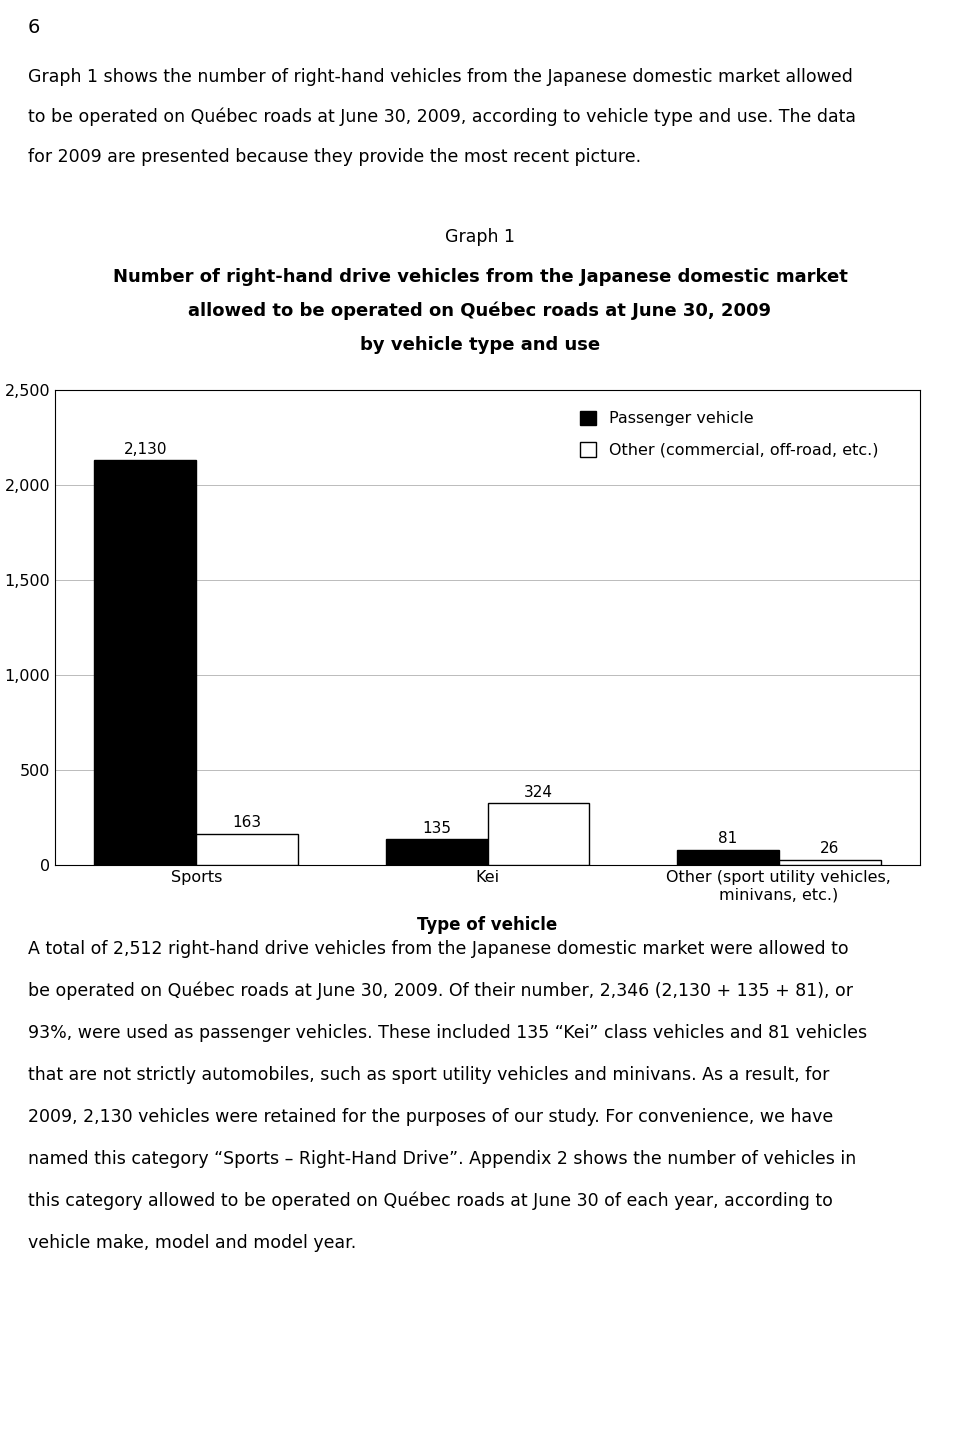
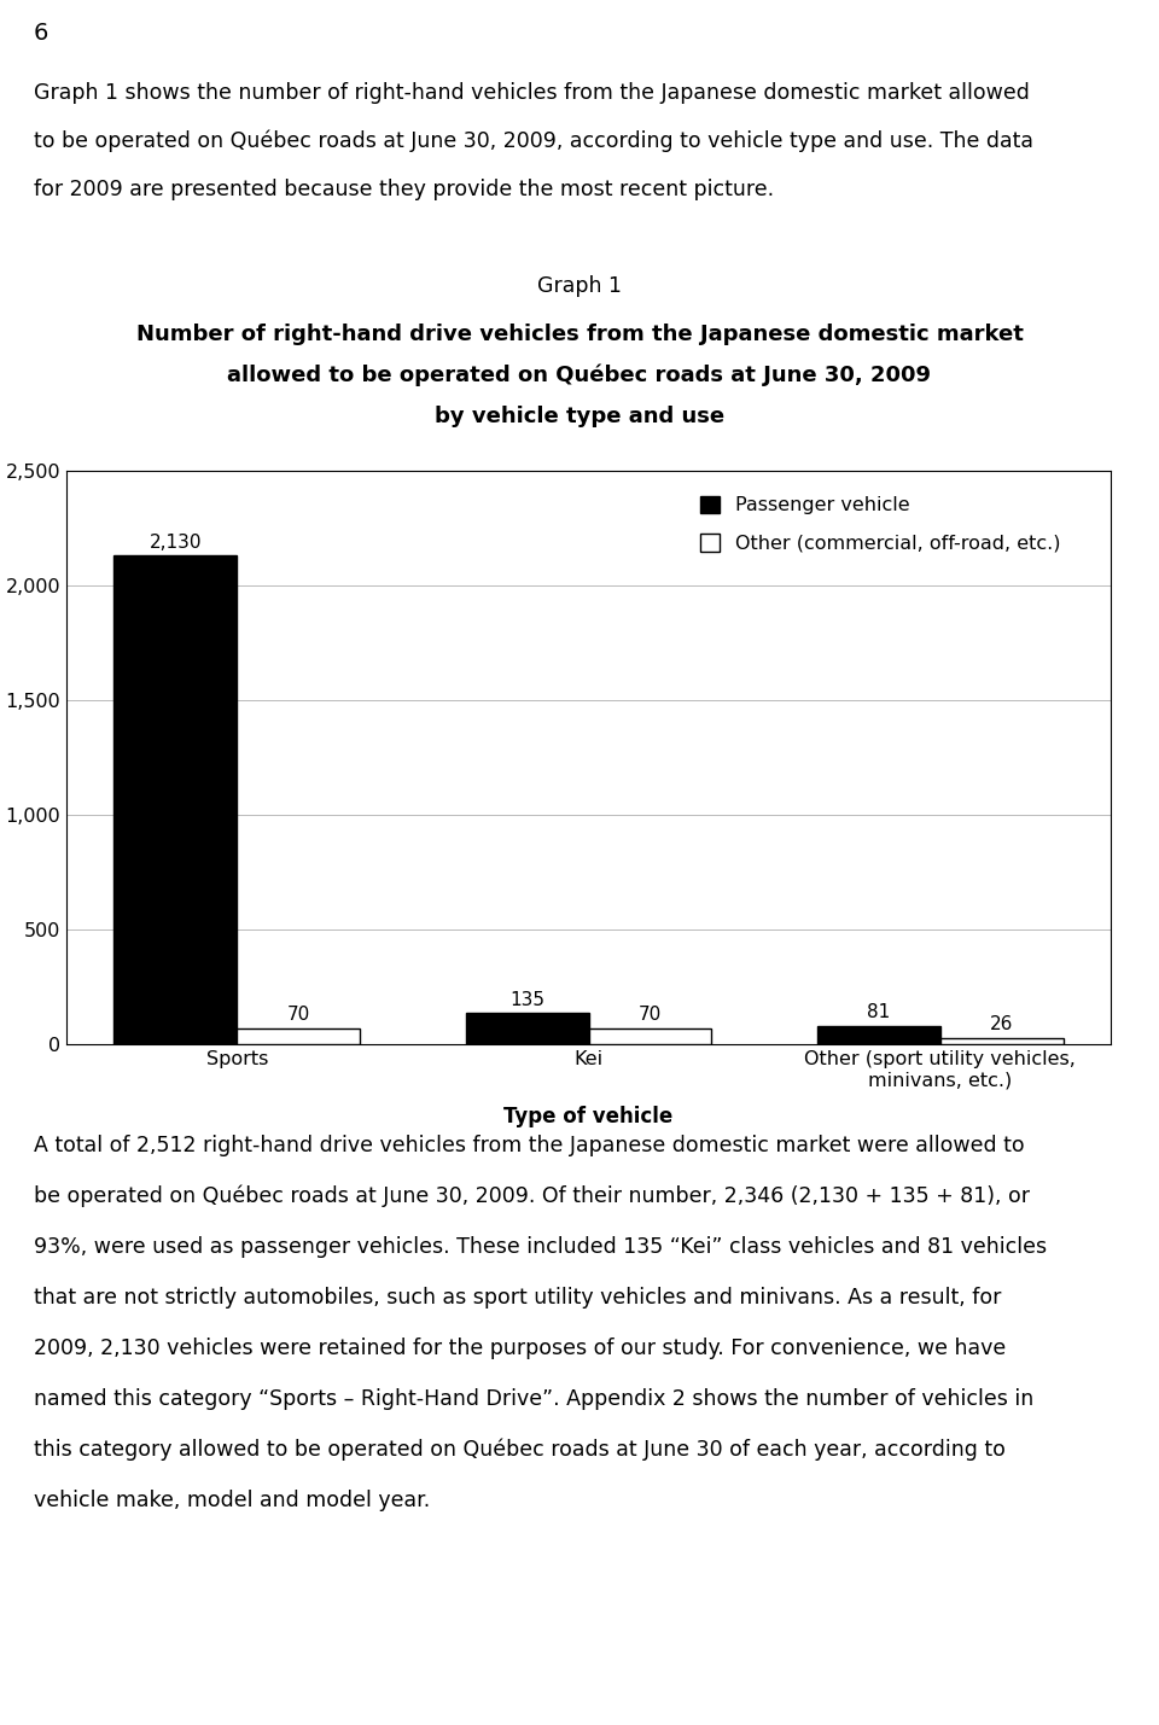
Other (commercial, off-road, etc.)/Sports: 163 -> 70
Other (commercial, off-road, etc.)/Kei: 324 -> 70
